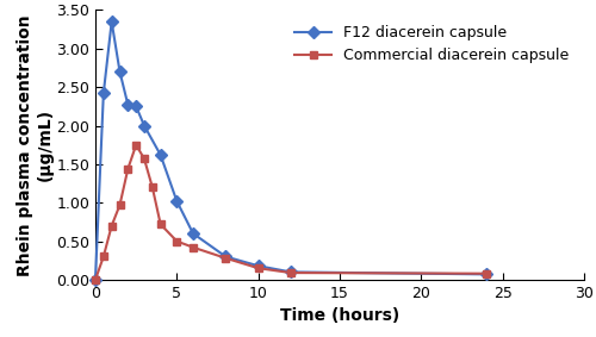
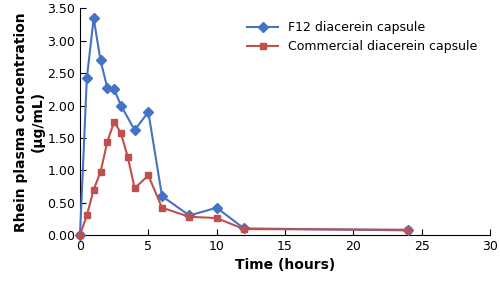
F12 diacerein capsule/5: 1.02 -> 1.90
Commercial diacerein capsule/5: 0.50 -> 0.92
F12 diacerein capsule/10: 0.18 -> 0.42
Commercial diacerein capsule/10: 0.15 -> 0.26
